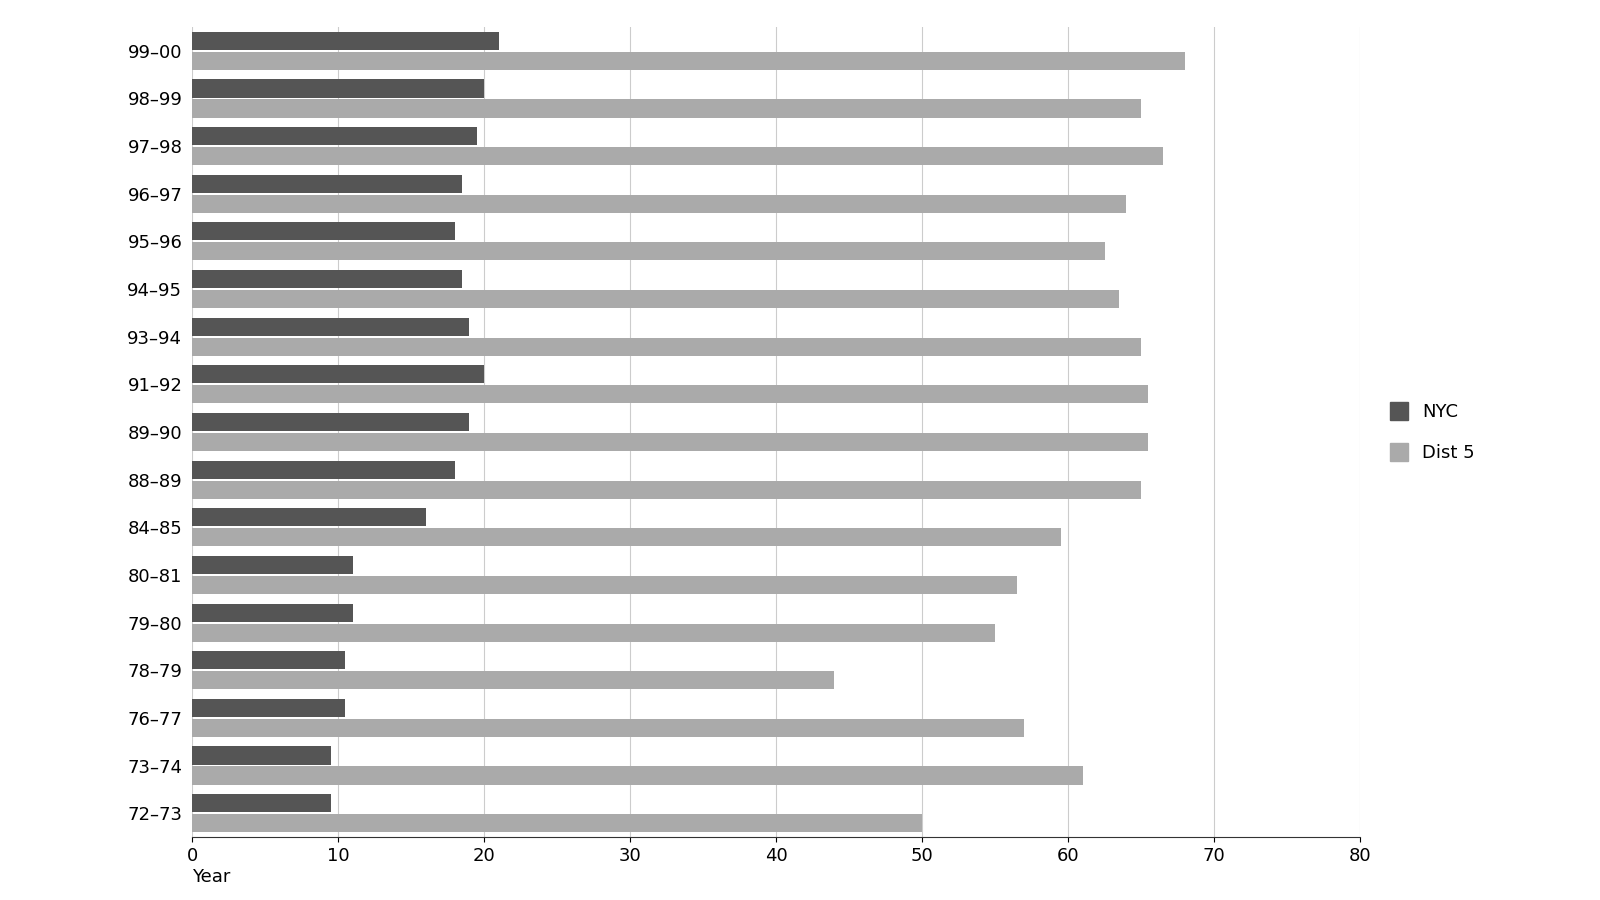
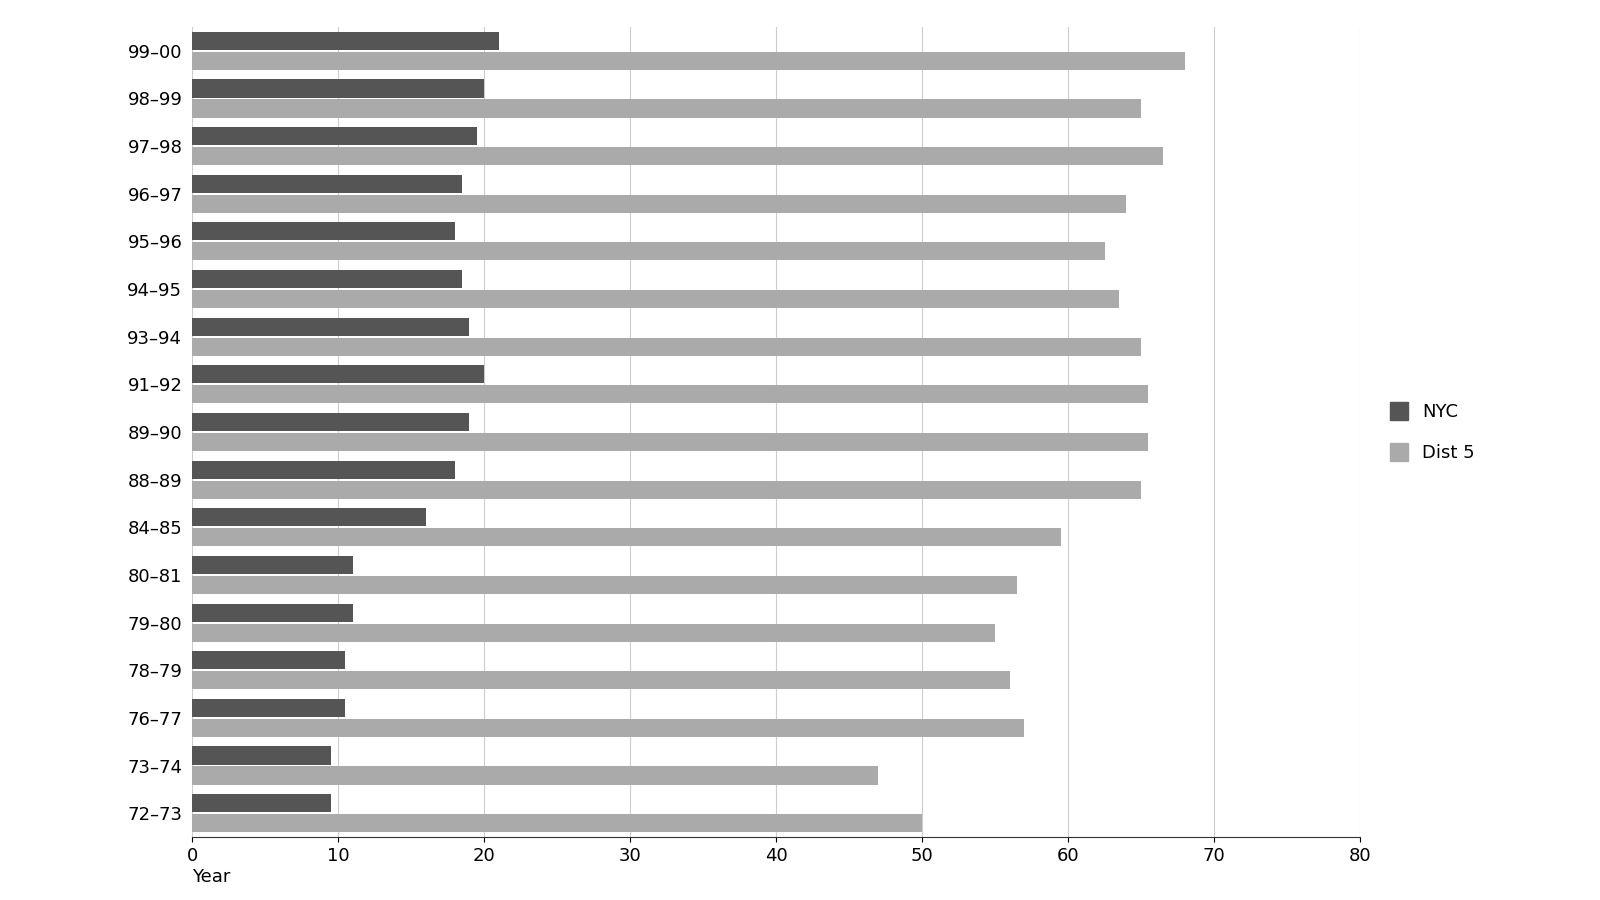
Dist 5/78–79: 44.0 -> 56.0
Dist 5/73–74: 61.0 -> 47.0
